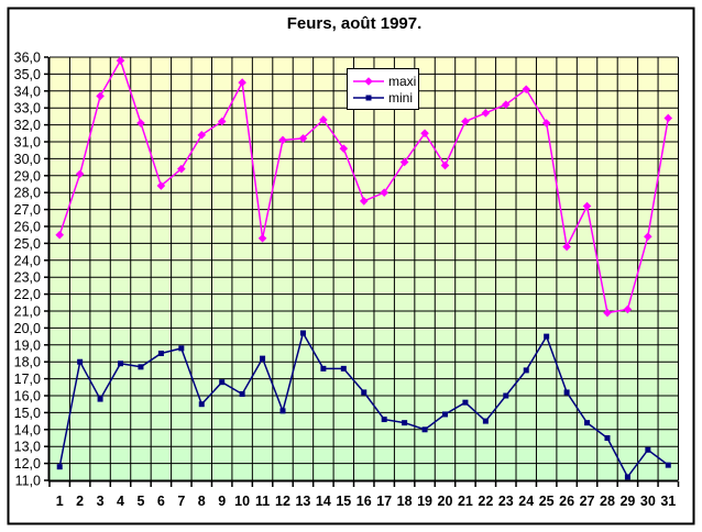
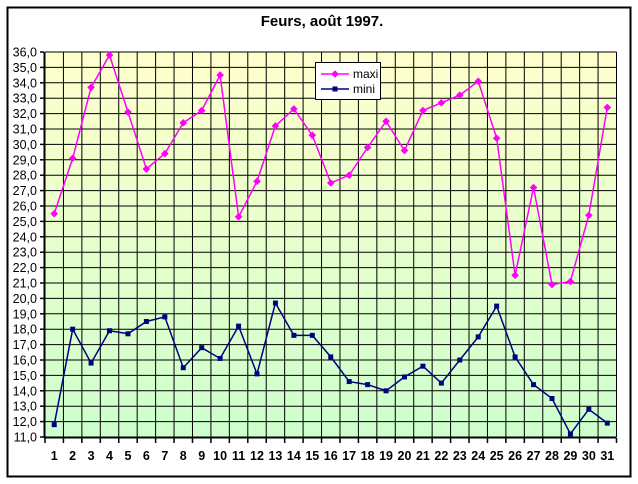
maxi/12: 31,1 -> 27,6
maxi/25: 32,1 -> 30,4
maxi/26: 24,8 -> 21,5
